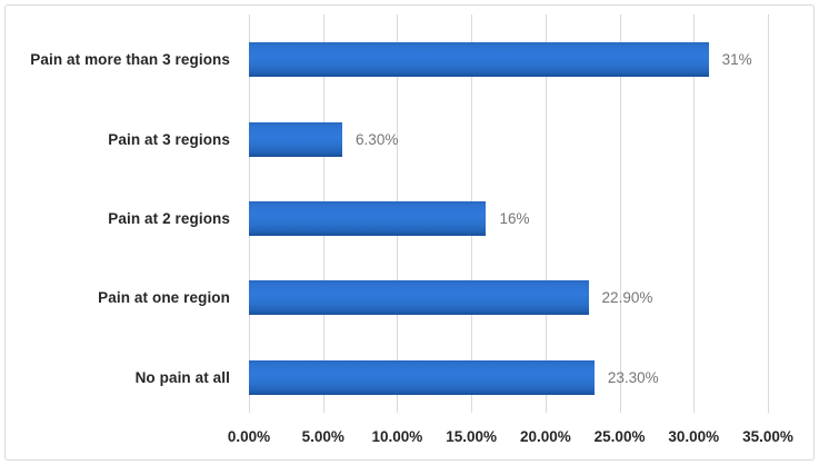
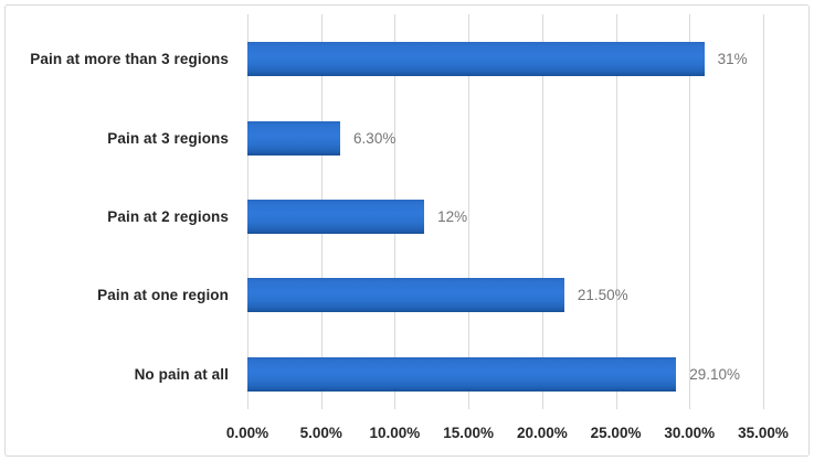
Pain at 2 regions: 16% -> 12%
Pain at one region: 22.90% -> 21.50%
No pain at all: 23.30% -> 29.10%
